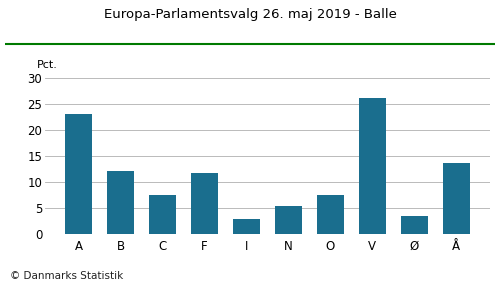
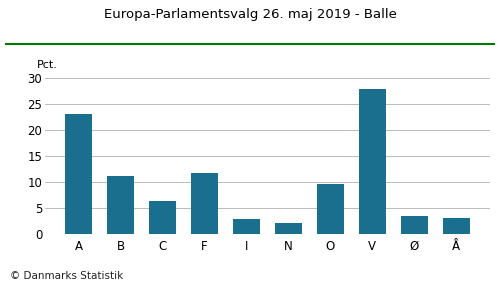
B: 12.2 -> 11.1
C: 7.6 -> 6.3
N: 5.4 -> 2.1
O: 7.6 -> 9.6
V: 26.2 -> 27.9
Å: 13.6 -> 3.1
